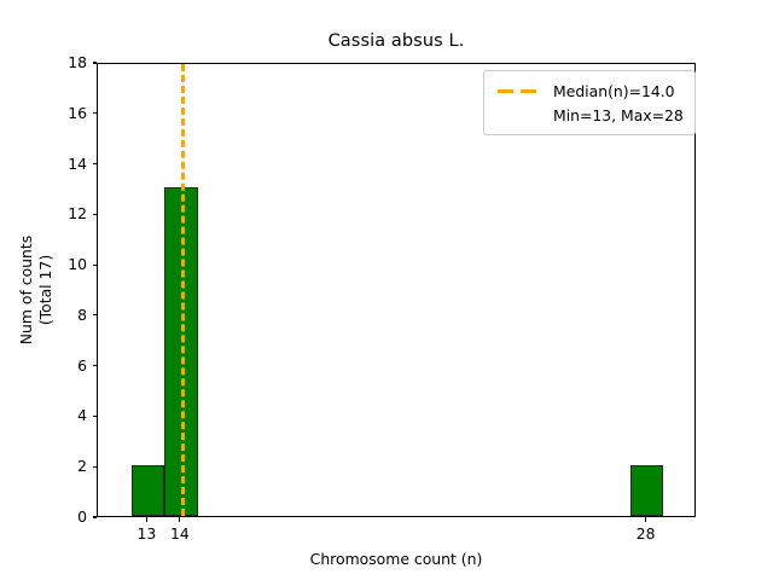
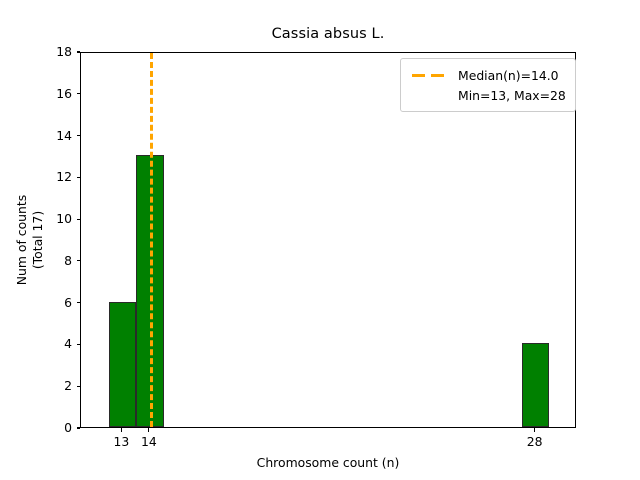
13: 2 -> 6
28: 2 -> 4
